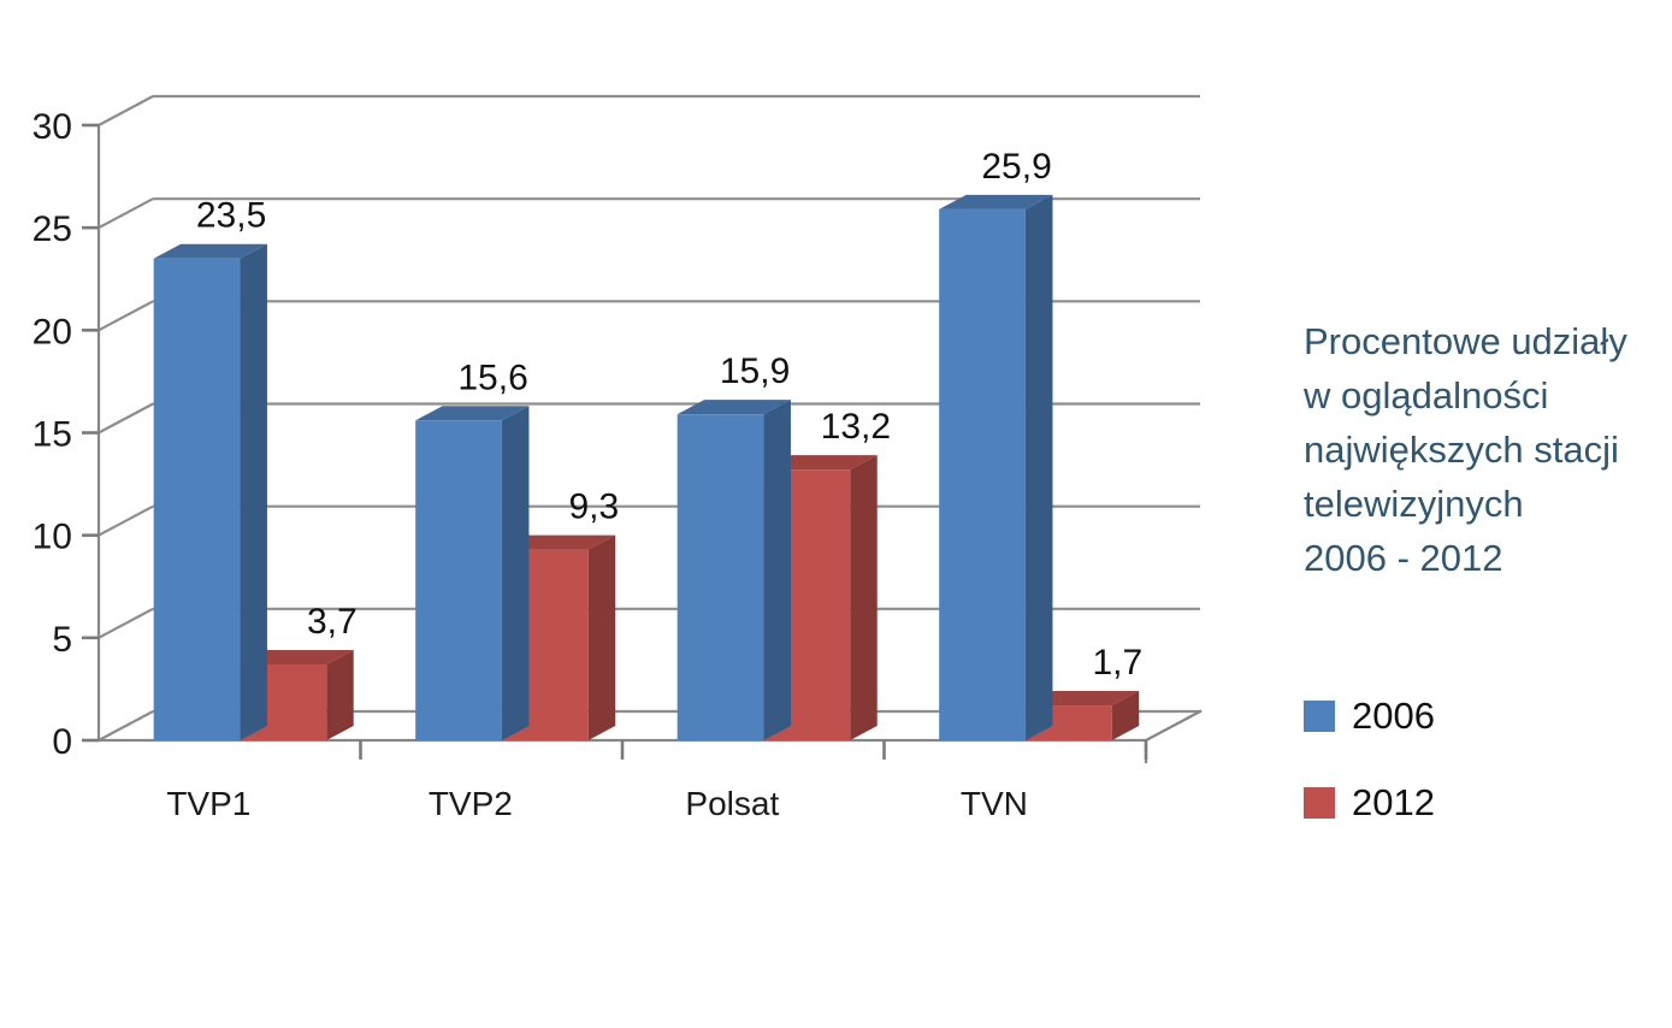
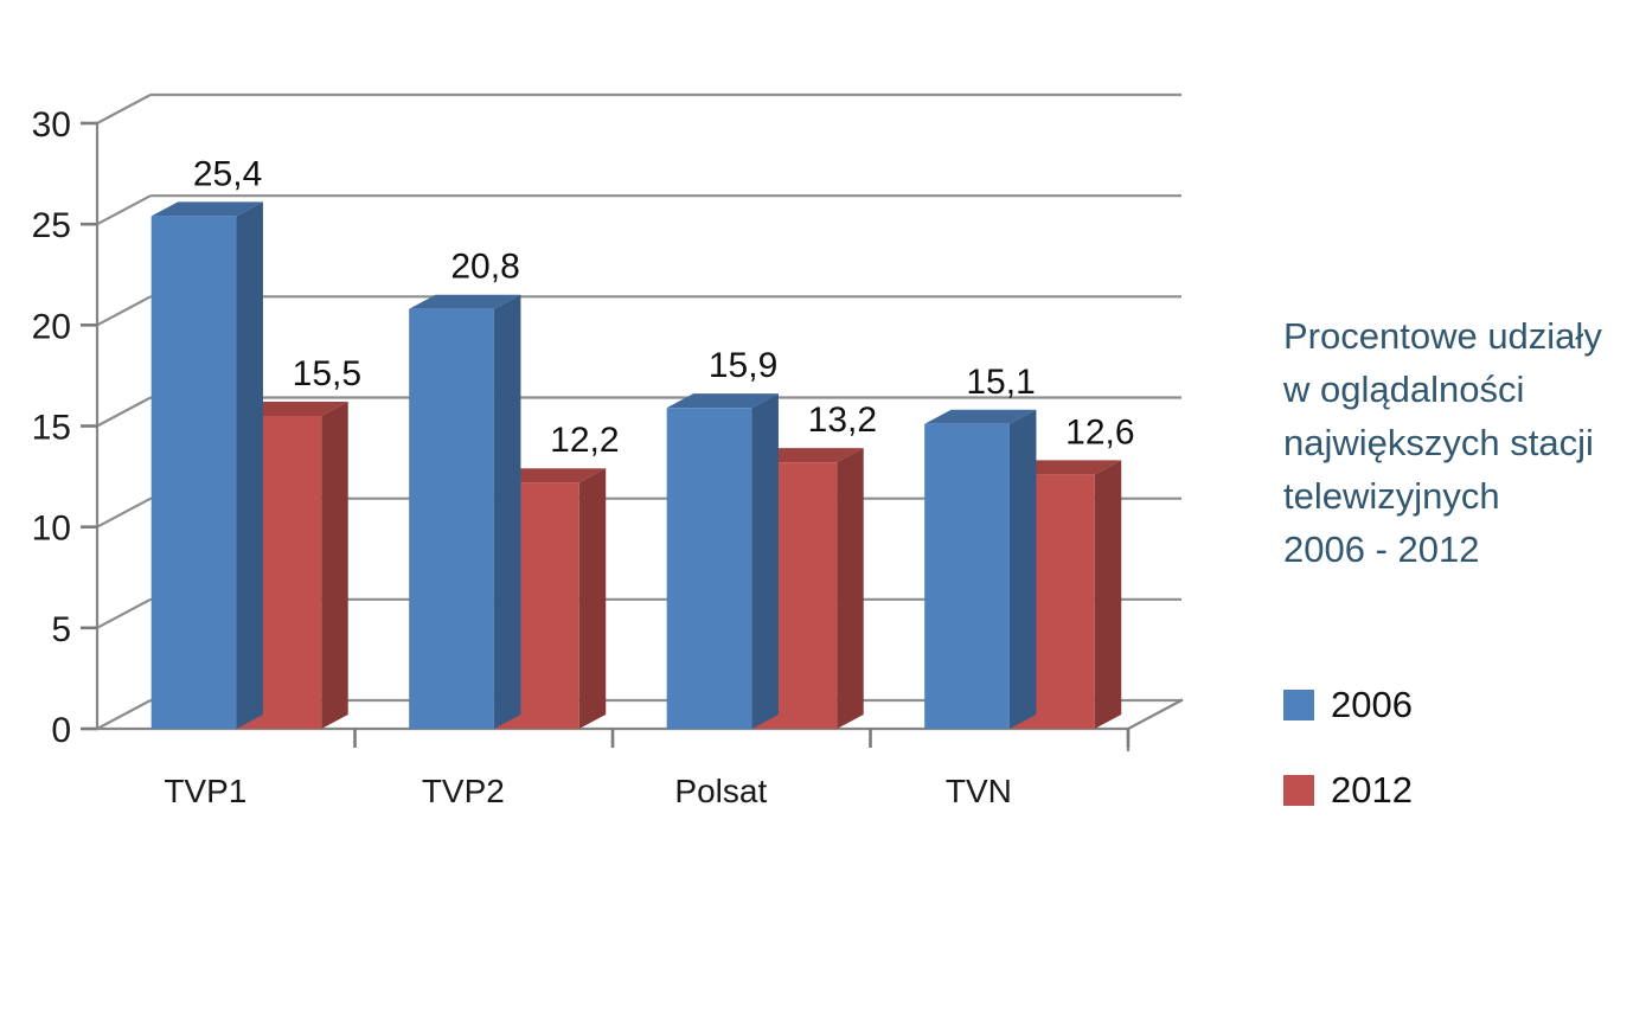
2006/TVP1: 23,5 -> 25,4
2012/TVP1: 3,7 -> 15,5
2006/TVP2: 15,6 -> 20,8
2012/TVP2: 9,3 -> 12,2
2006/TVN: 25,9 -> 15,1
2012/TVN: 1,7 -> 12,6
